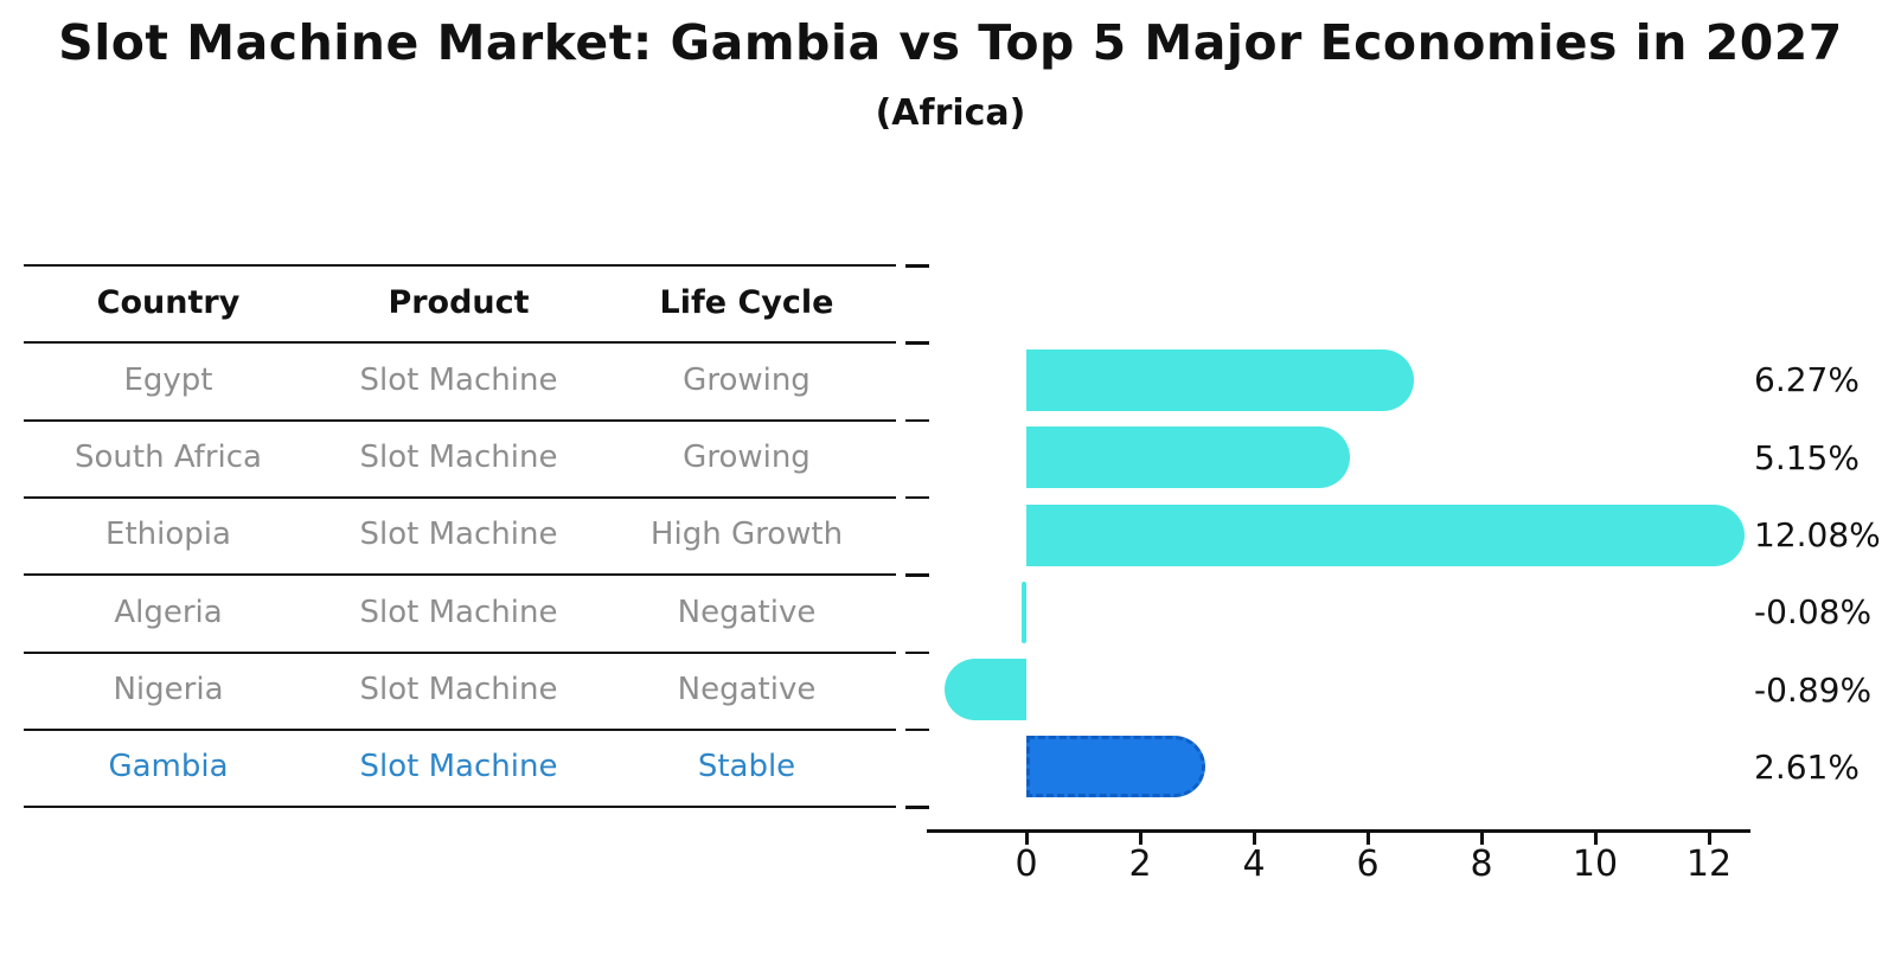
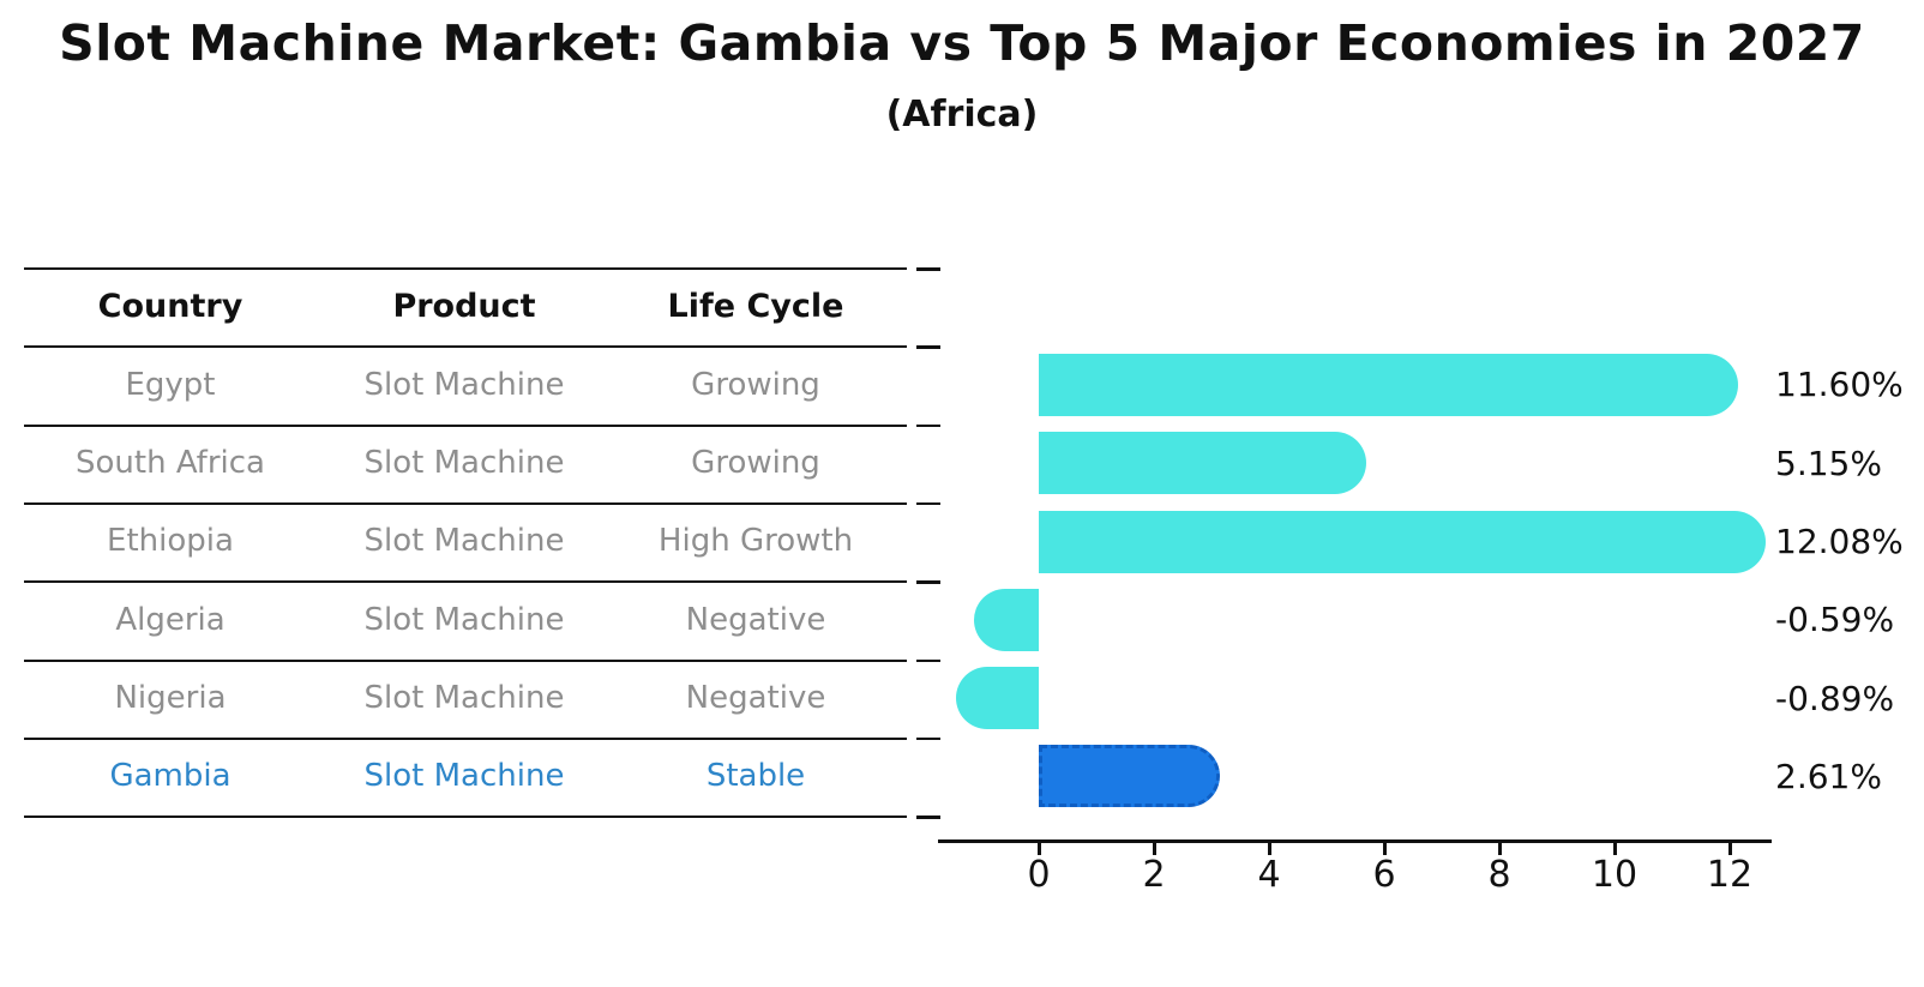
Egypt: 6.27% -> 11.60%
Algeria: -0.08% -> -0.59%
